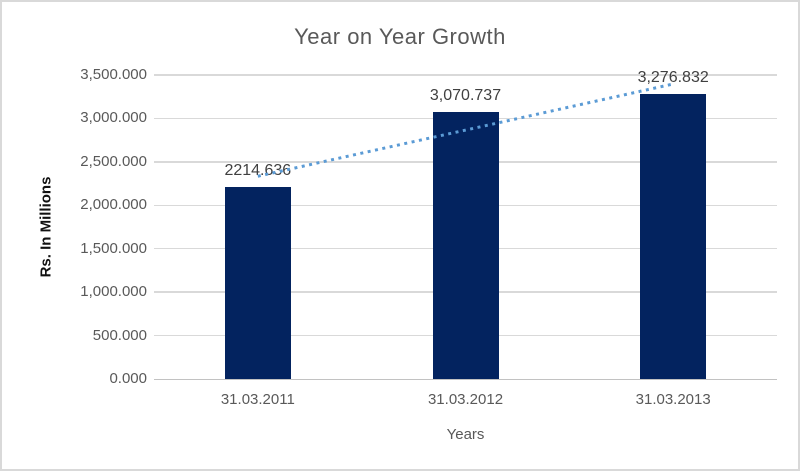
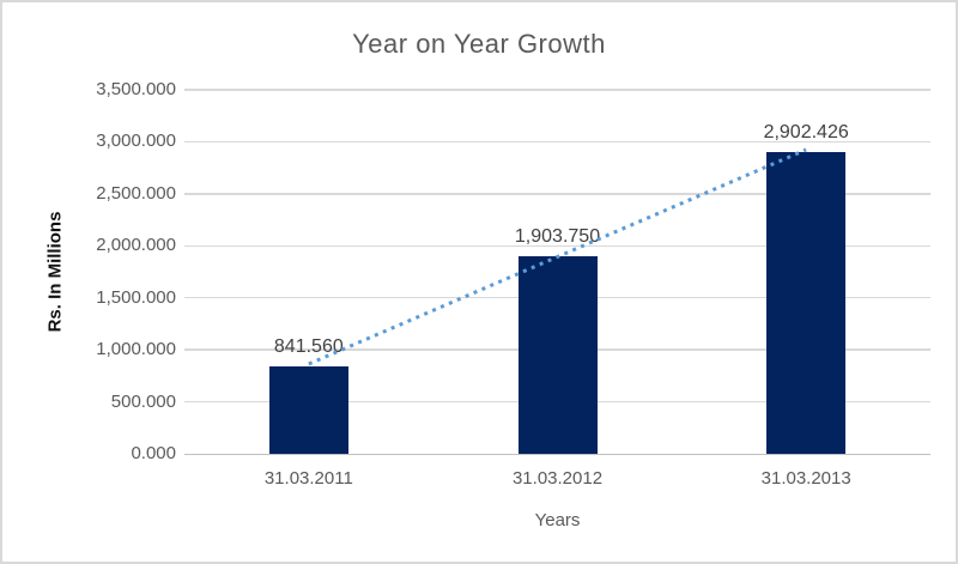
31.03.2011: 2214.636 -> 841.560
31.03.2012: 3,070.737 -> 1,903.750
31.03.2013: 3,276.832 -> 2,902.426
